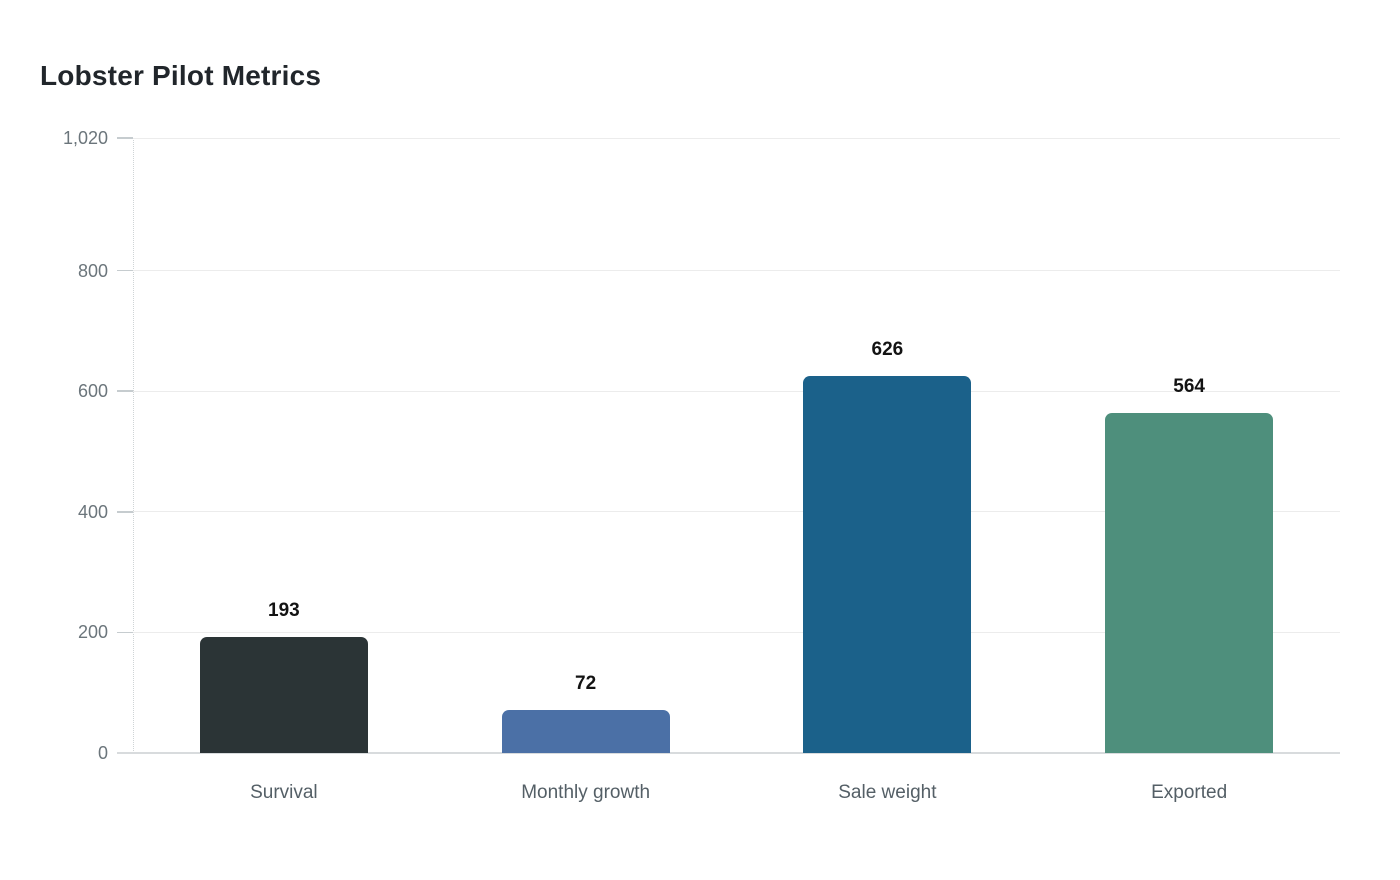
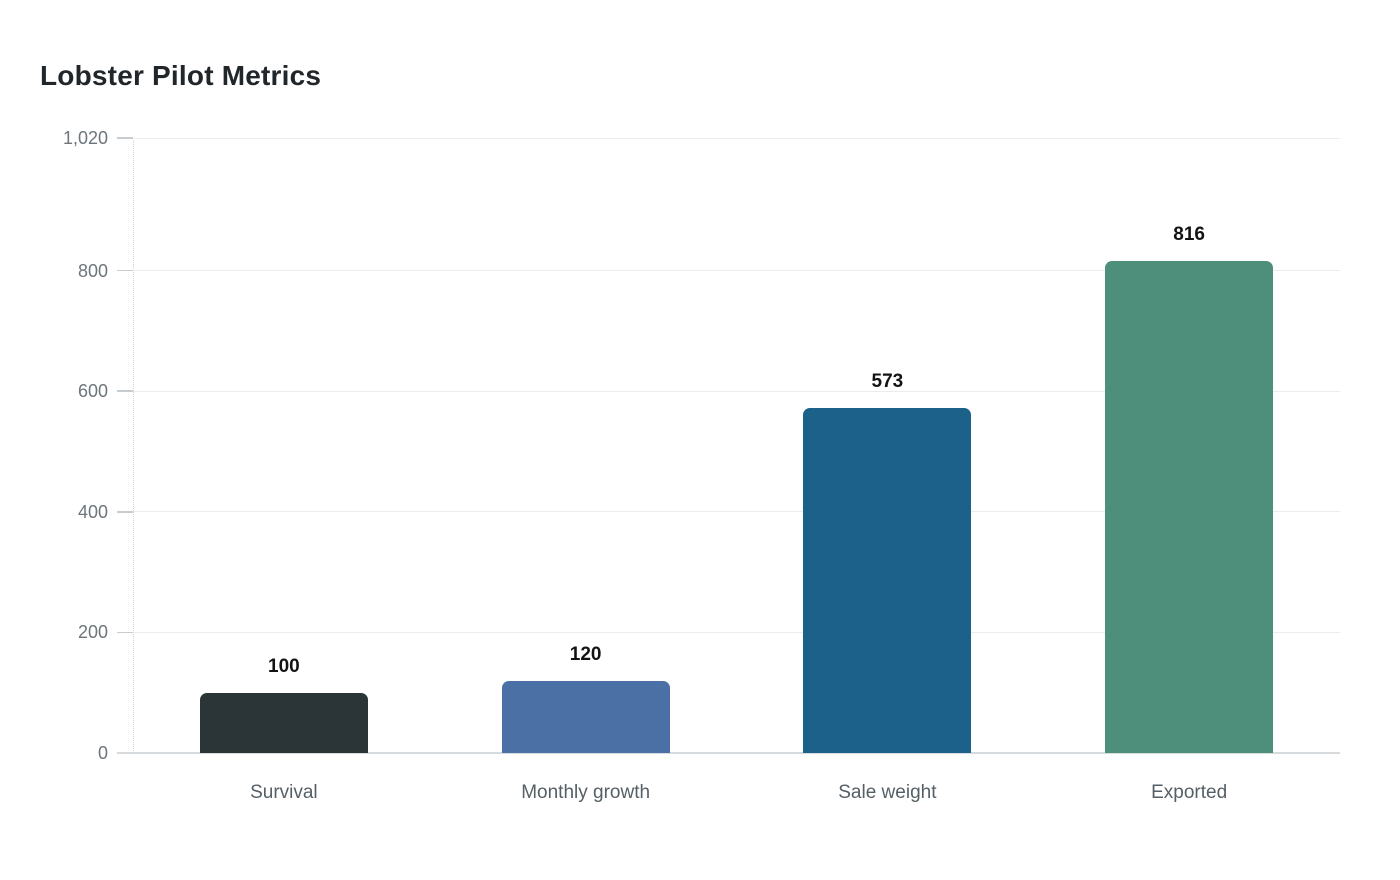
Survival: 193 -> 100
Monthly growth: 72 -> 120
Sale weight: 626 -> 573
Exported: 564 -> 816
